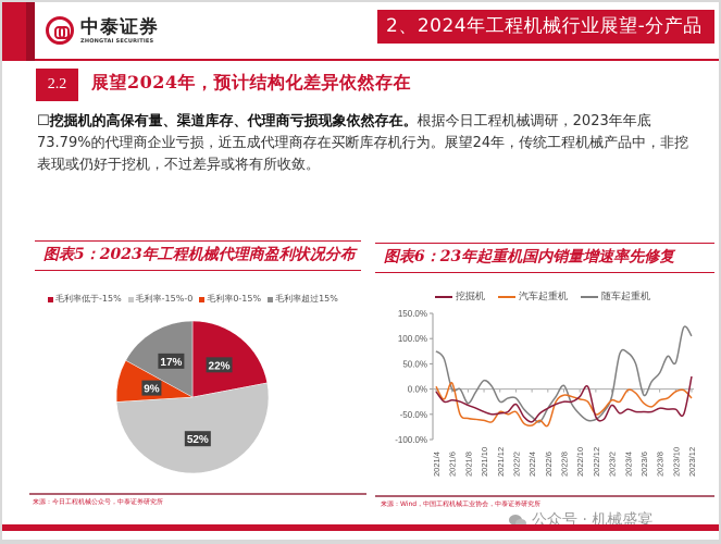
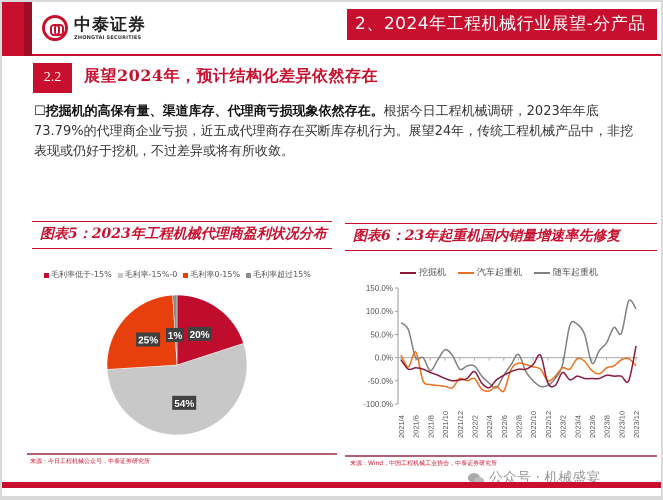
图表5：2023年工程机械代理商盈利状况分布/毛利率低于-15%: 22% -> 20%
图表5：2023年工程机械代理商盈利状况分布/毛利率-15%-0: 52% -> 54%
图表5：2023年工程机械代理商盈利状况分布/毛利率0-15%: 9% -> 25%
图表5：2023年工程机械代理商盈利状况分布/毛利率超过15%: 17% -> 1%
